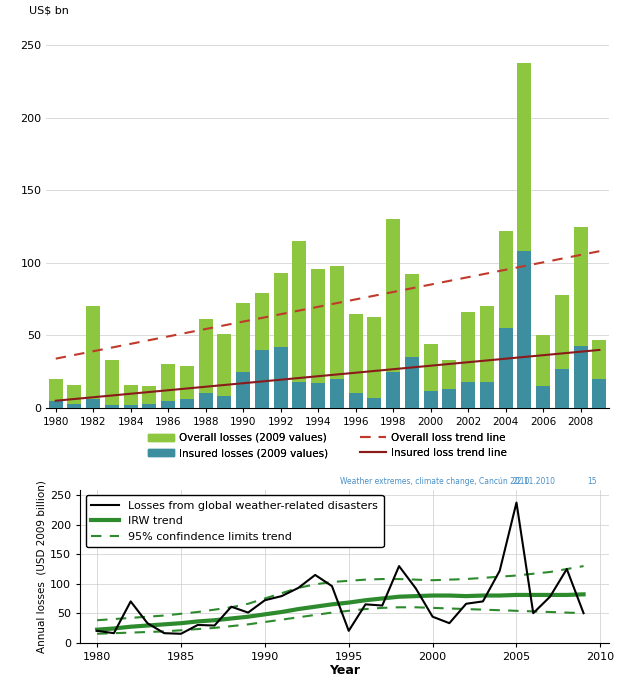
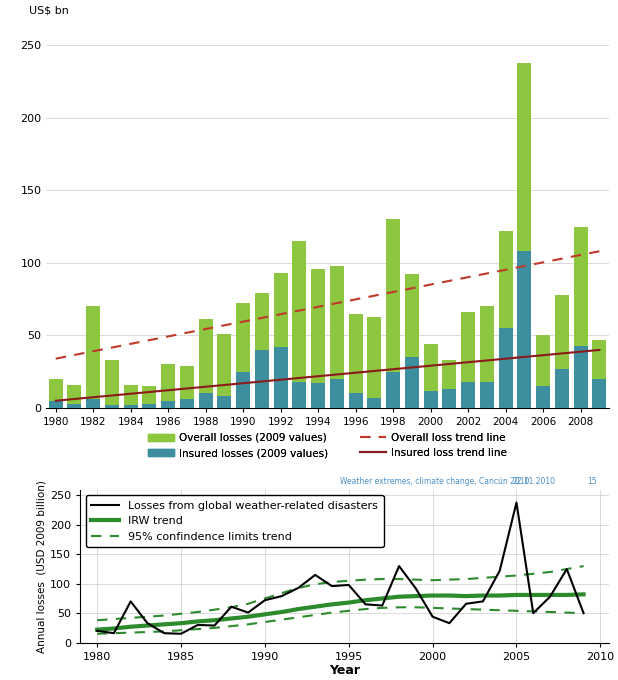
Losses from global weather-related disasters/1995: 20 -> 98
